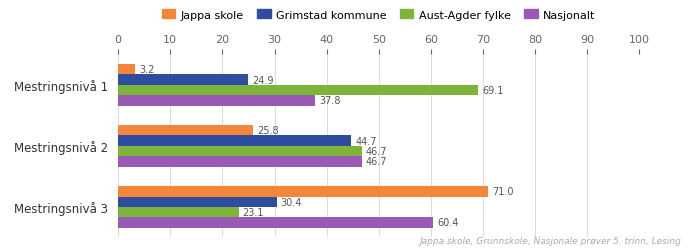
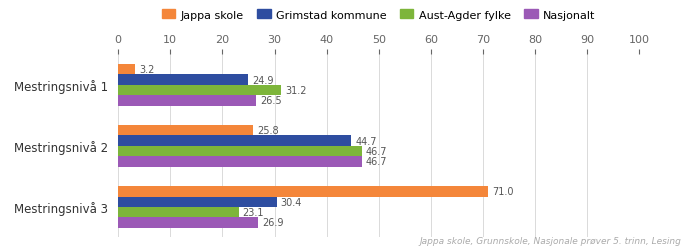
Aust-Agder fylke/Mestringsnivå 1: 69.1 -> 31.2
Nasjonalt/Mestringsnivå 1: 37.8 -> 26.5
Nasjonalt/Mestringsnivå 3: 60.4 -> 26.9
